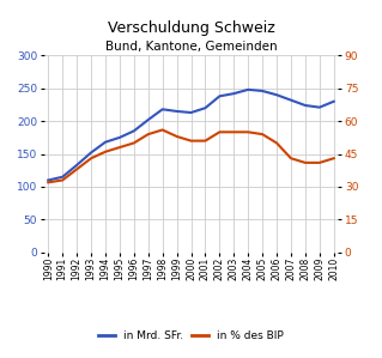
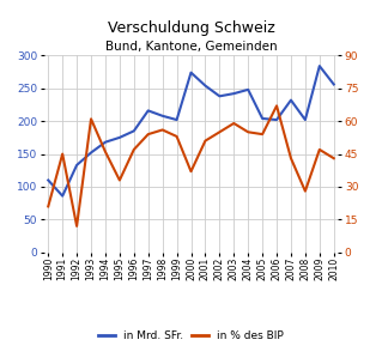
in % des BIP/1990: 32 -> 21
in Mrd. SFr./1991: 115 -> 86
in % des BIP/1991: 33 -> 45
in % des BIP/1992: 38 -> 12
in % des BIP/1993: 43 -> 61
in % des BIP/1995: 48 -> 33
in % des BIP/1996: 50 -> 47
in Mrd. SFr./1997: 202 -> 216
in Mrd. SFr./1998: 218 -> 208
in Mrd. SFr./1999: 215 -> 202
in Mrd. SFr./2000: 213 -> 274
in % des BIP/2000: 51 -> 37
in Mrd. SFr./2001: 220 -> 254
in % des BIP/2003: 55 -> 59
in Mrd. SFr./2005: 246 -> 204
in Mrd. SFr./2006: 240 -> 202
in % des BIP/2006: 50 -> 67
in Mrd. SFr./2008: 224 -> 202
in % des BIP/2008: 41 -> 28
in Mrd. SFr./2009: 221 -> 284
in % des BIP/2009: 41 -> 47
in Mrd. SFr./2010: 230 -> 256
